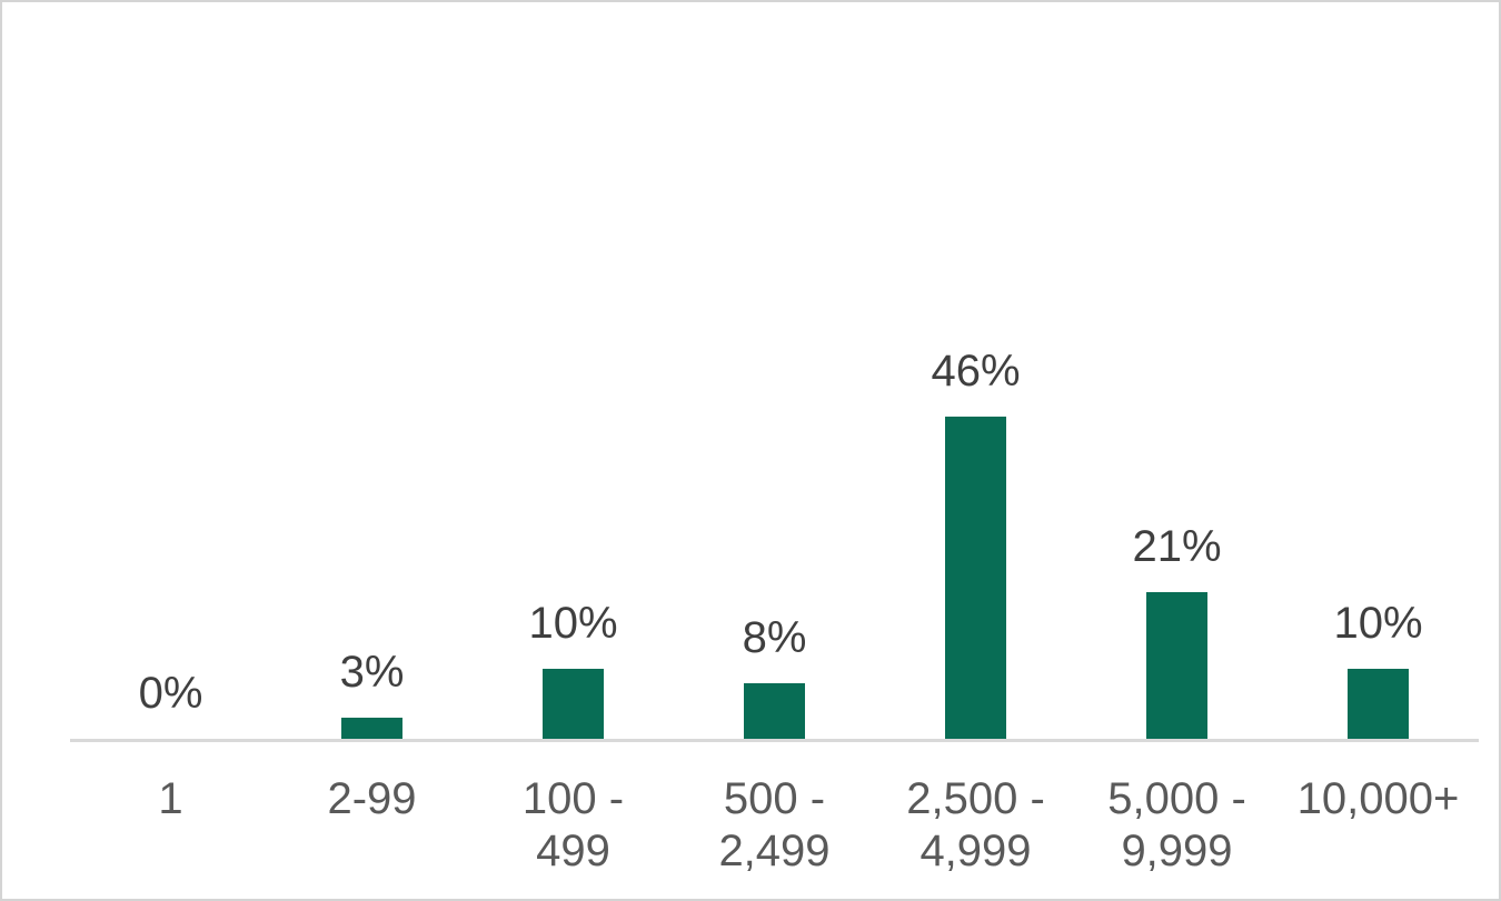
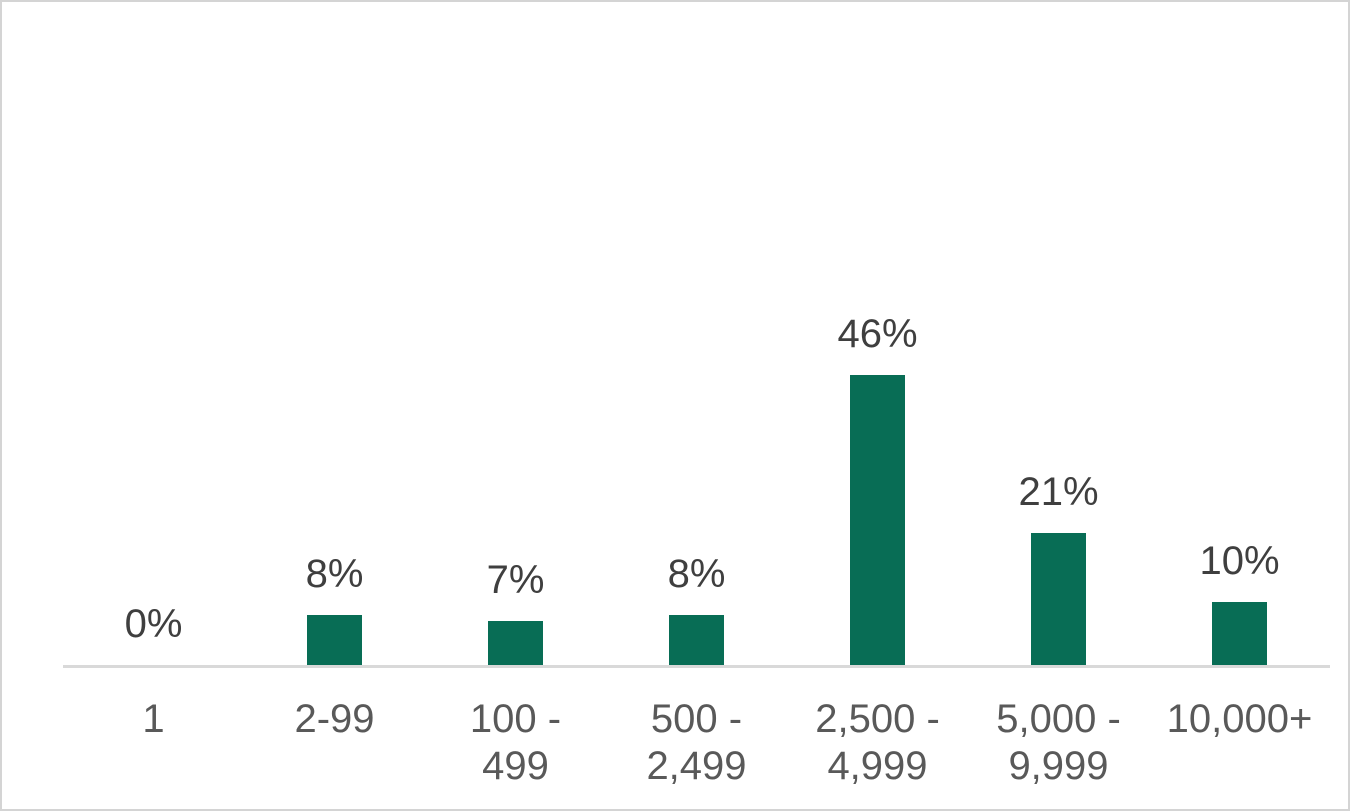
2-99: 3% -> 8%
100 - 499: 10% -> 7%
